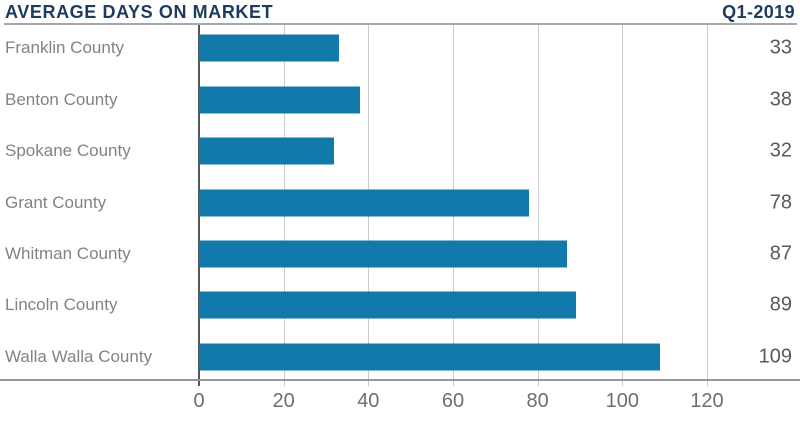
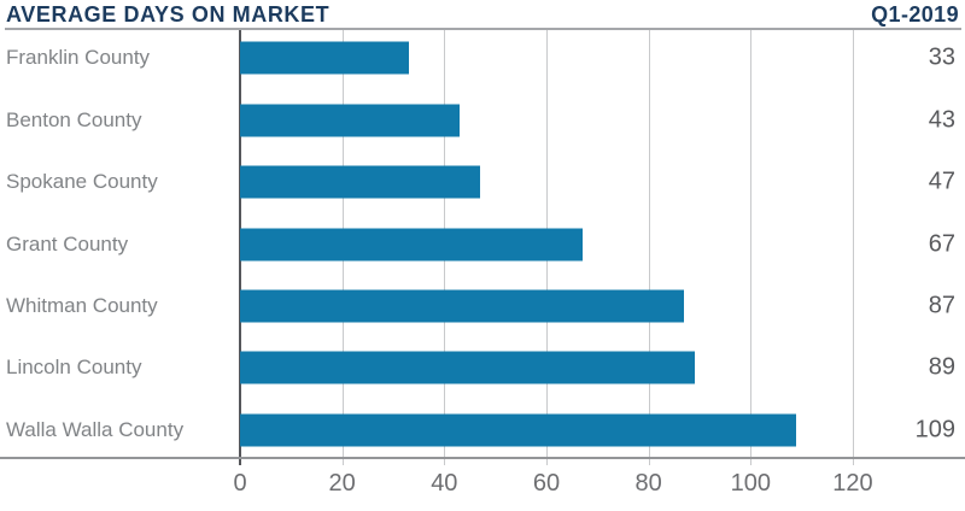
Benton County: 38 -> 43
Spokane County: 32 -> 47
Grant County: 78 -> 67
